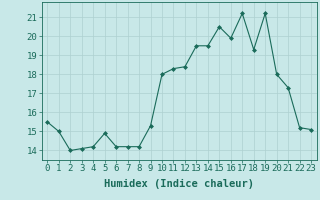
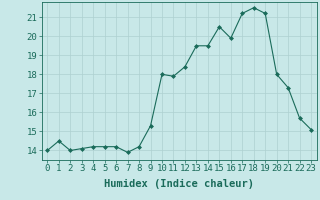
0: 15.5 -> 14.0
1: 15.0 -> 14.5
5: 14.9 -> 14.2
7: 14.2 -> 13.9
11: 18.3 -> 17.9
18: 19.3 -> 21.5
22: 15.2 -> 15.7
